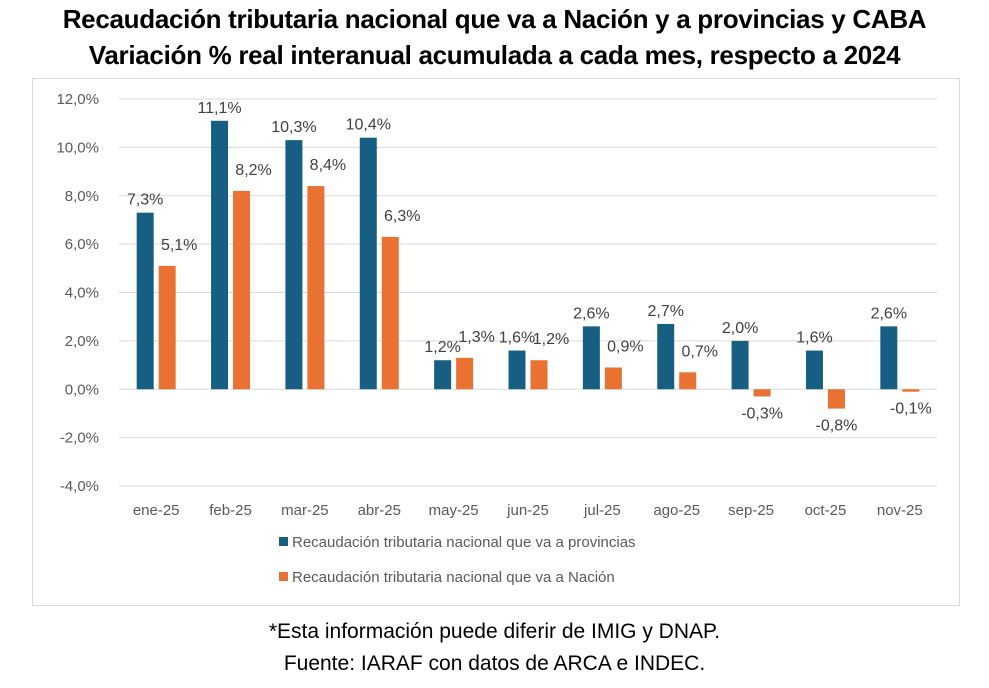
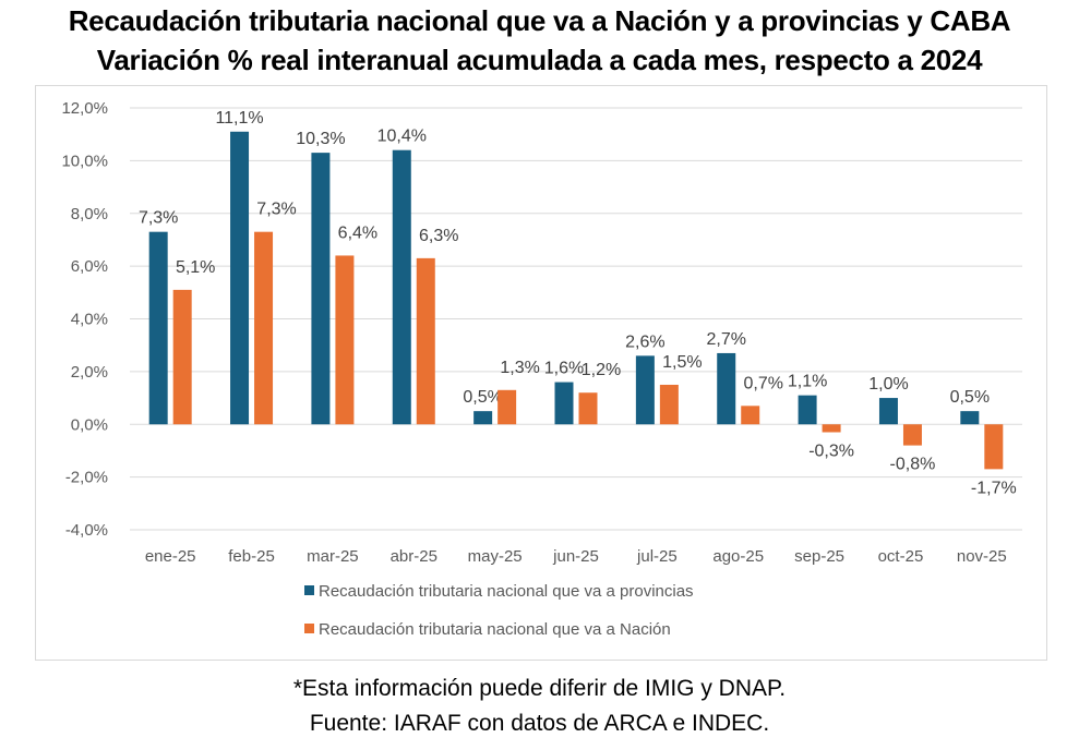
Recaudación tributaria nacional que va a Nación/feb-25: 8,2% -> 7,3%
Recaudación tributaria nacional que va a Nación/mar-25: 8,4% -> 6,4%
Recaudación tributaria nacional que va a provincias/may-25: 1,2% -> 0,5%
Recaudación tributaria nacional que va a Nación/jul-25: 0,9% -> 1,5%
Recaudación tributaria nacional que va a provincias/sep-25: 2,0% -> 1,1%
Recaudación tributaria nacional que va a provincias/oct-25: 1,6% -> 1,0%
Recaudación tributaria nacional que va a provincias/nov-25: 2,6% -> 0,5%
Recaudación tributaria nacional que va a Nación/nov-25: -0,1% -> -1,7%
